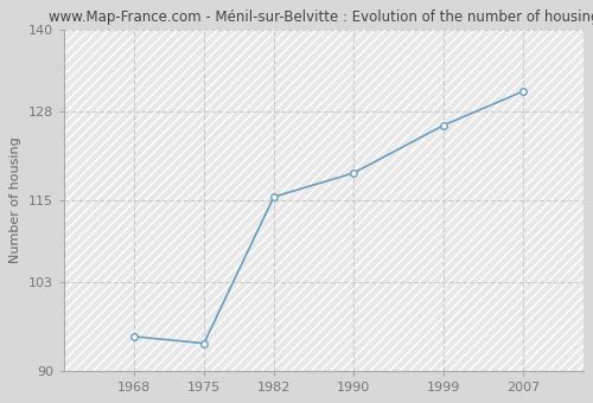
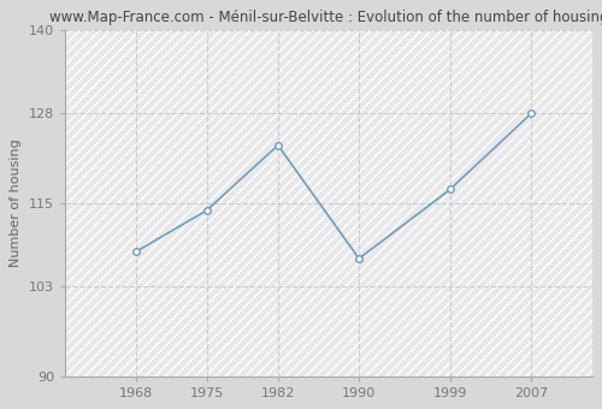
1968: 95.0 -> 108.0
1975: 94.0 -> 114.0
1982: 115.5 -> 123.4
1990: 119.0 -> 107.0
1999: 126.0 -> 117.0
2007: 131.0 -> 128.0
